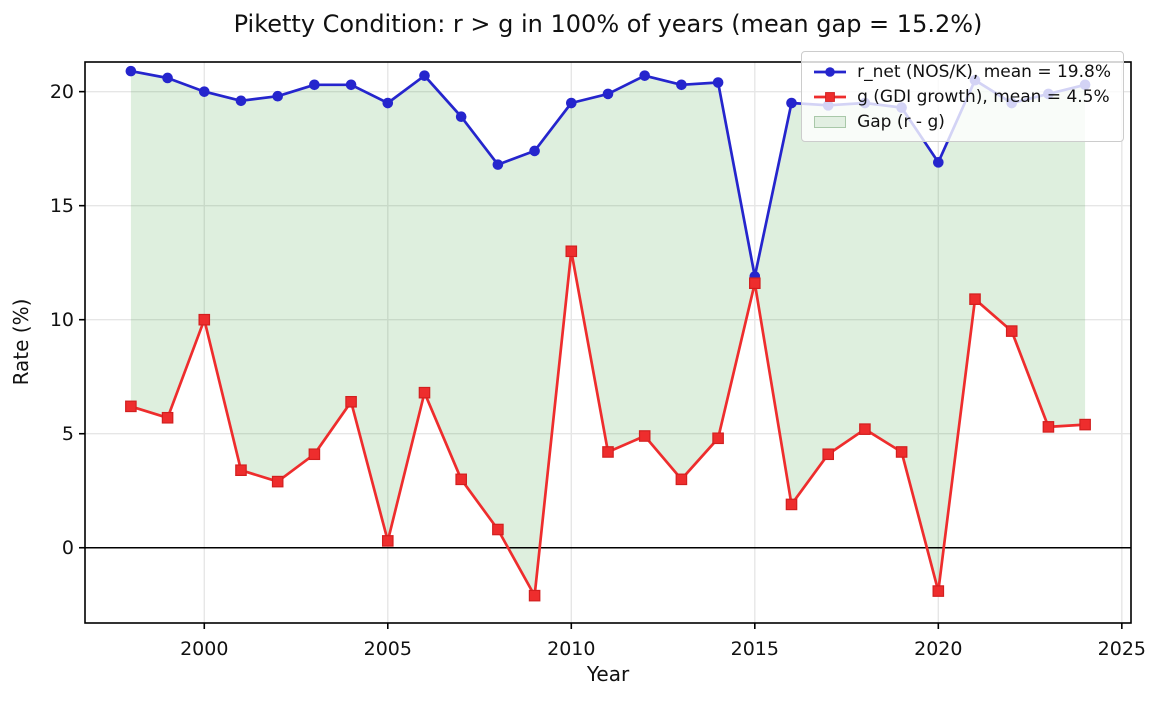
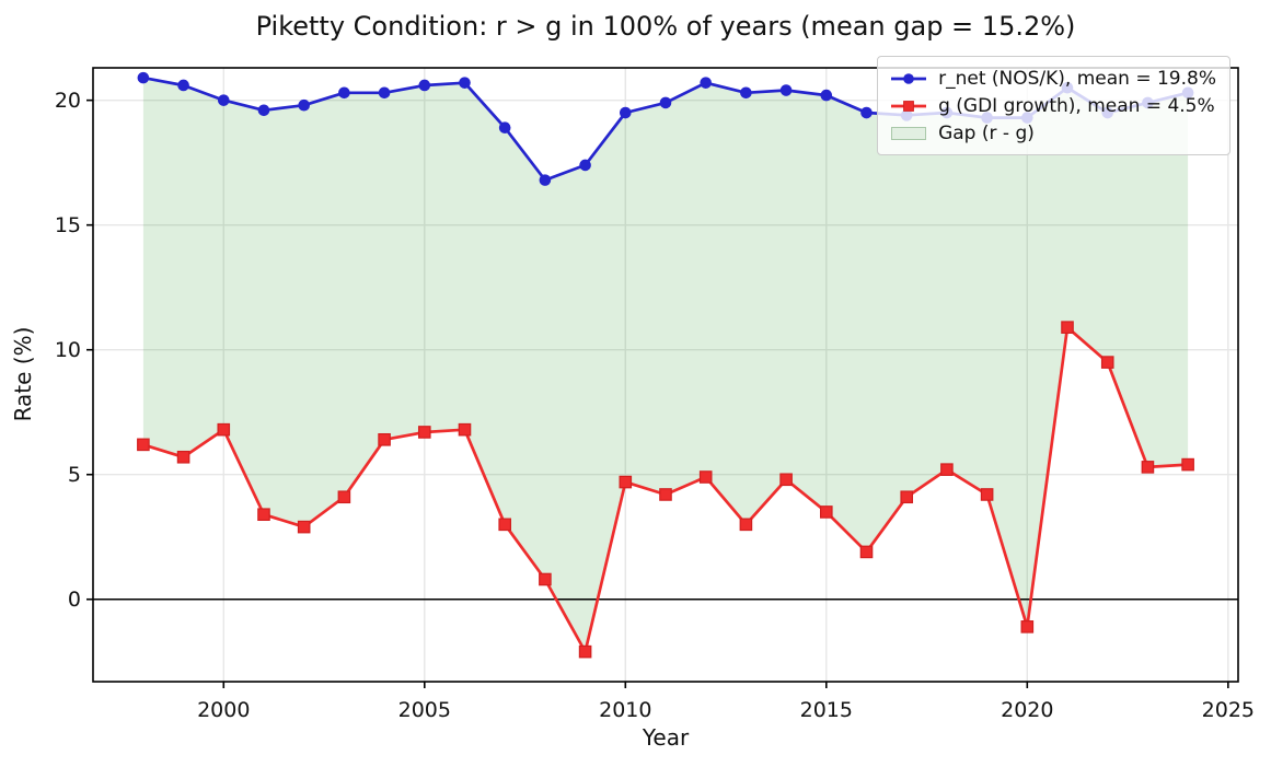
g (GDI growth), mean = 4.5%/2000: 10.0 -> 6.8
r_net (NOS/K), mean = 19.8%/2005: 19.5 -> 20.6
g (GDI growth), mean = 4.5%/2005: 0.3 -> 6.7
g (GDI growth), mean = 4.5%/2010: 13.0 -> 4.7
r_net (NOS/K), mean = 19.8%/2015: 11.9 -> 20.2
g (GDI growth), mean = 4.5%/2015: 11.6 -> 3.5
r_net (NOS/K), mean = 19.8%/2020: 16.9 -> 19.3
g (GDI growth), mean = 4.5%/2020: -1.9 -> -1.1
